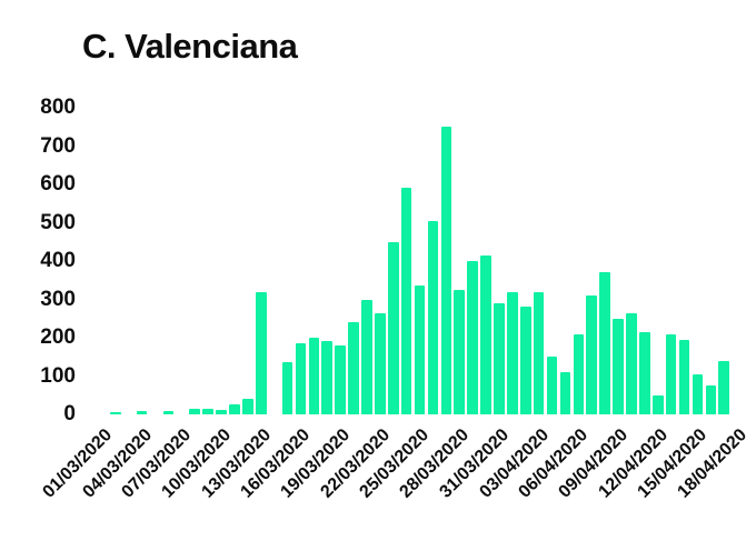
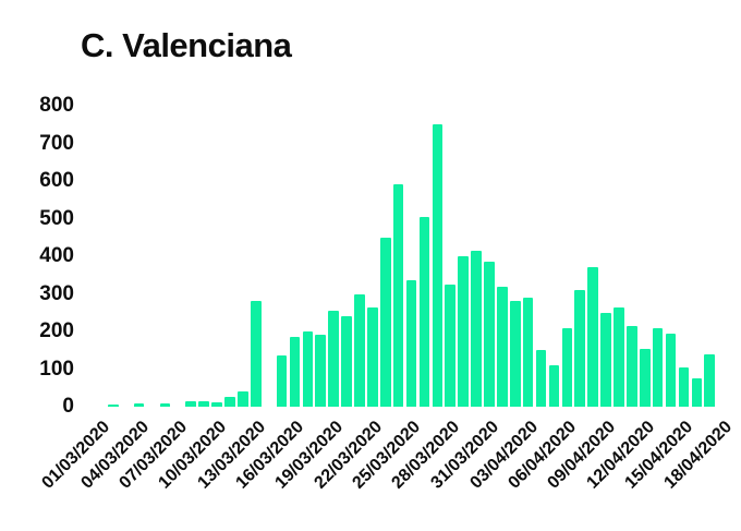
13/03/2020: 320 -> 280
19/03/2020: 180 -> 260
31/03/2020: 290 -> 380
03/04/2020: 320 -> 290
12/04/2020: 50 -> 160
